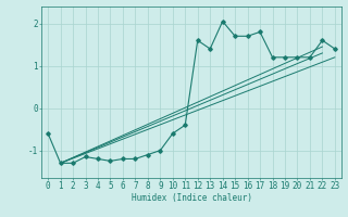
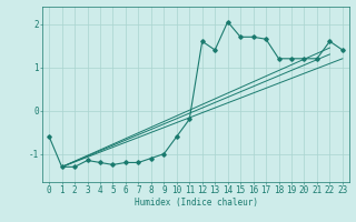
11: -0.40 -> -0.20
17: 1.80 -> 1.65
